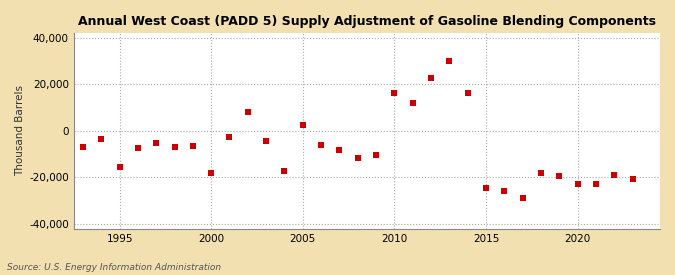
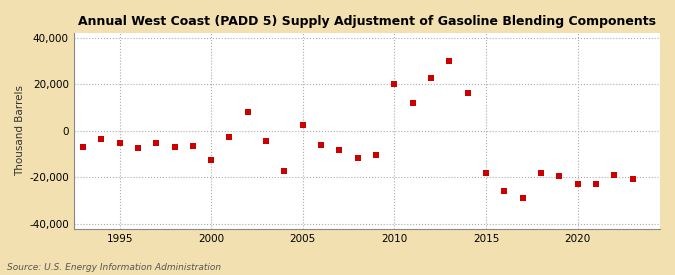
1995: -15,500 -> -5,000
2000: -18,000 -> -12,500
2010: 16,500 -> 20,000
2015: -24,500 -> -18,000
